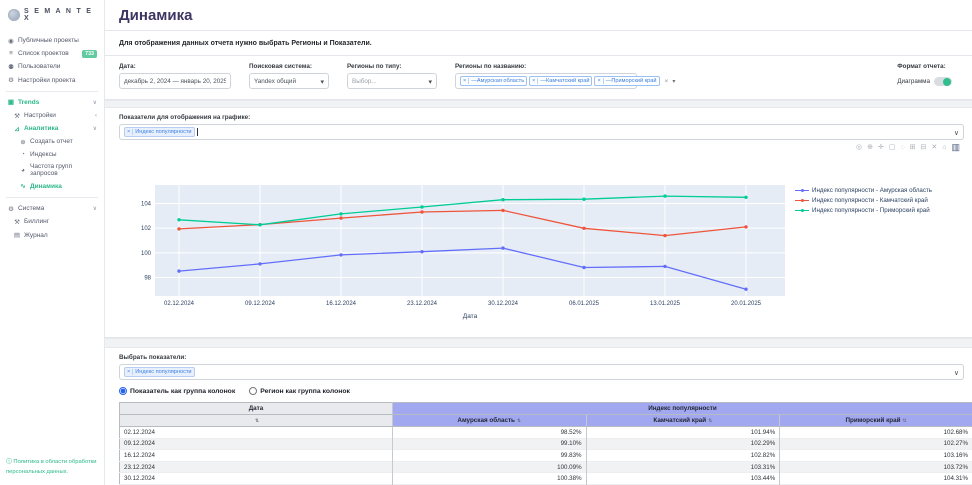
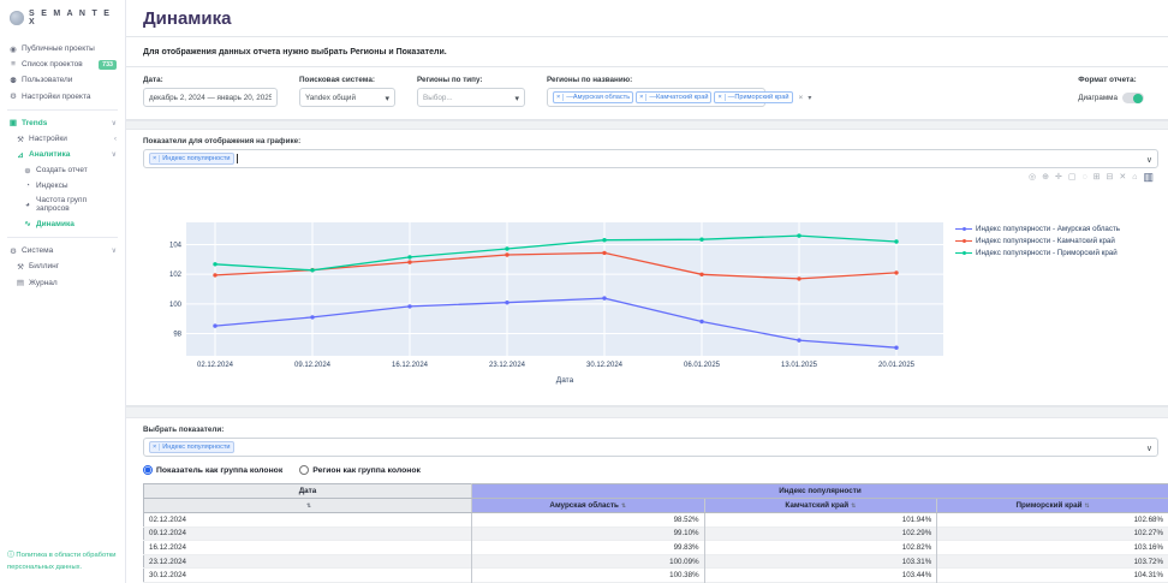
Индекс популярности - Амурская область/13.01.2025: 98.9 -> 97.5
Индекс популярности - Камчатский край/13.01.2025: 101.4 -> 101.7
Индекс популярности - Приморский край/20.01.2025: 104.5 -> 104.2
